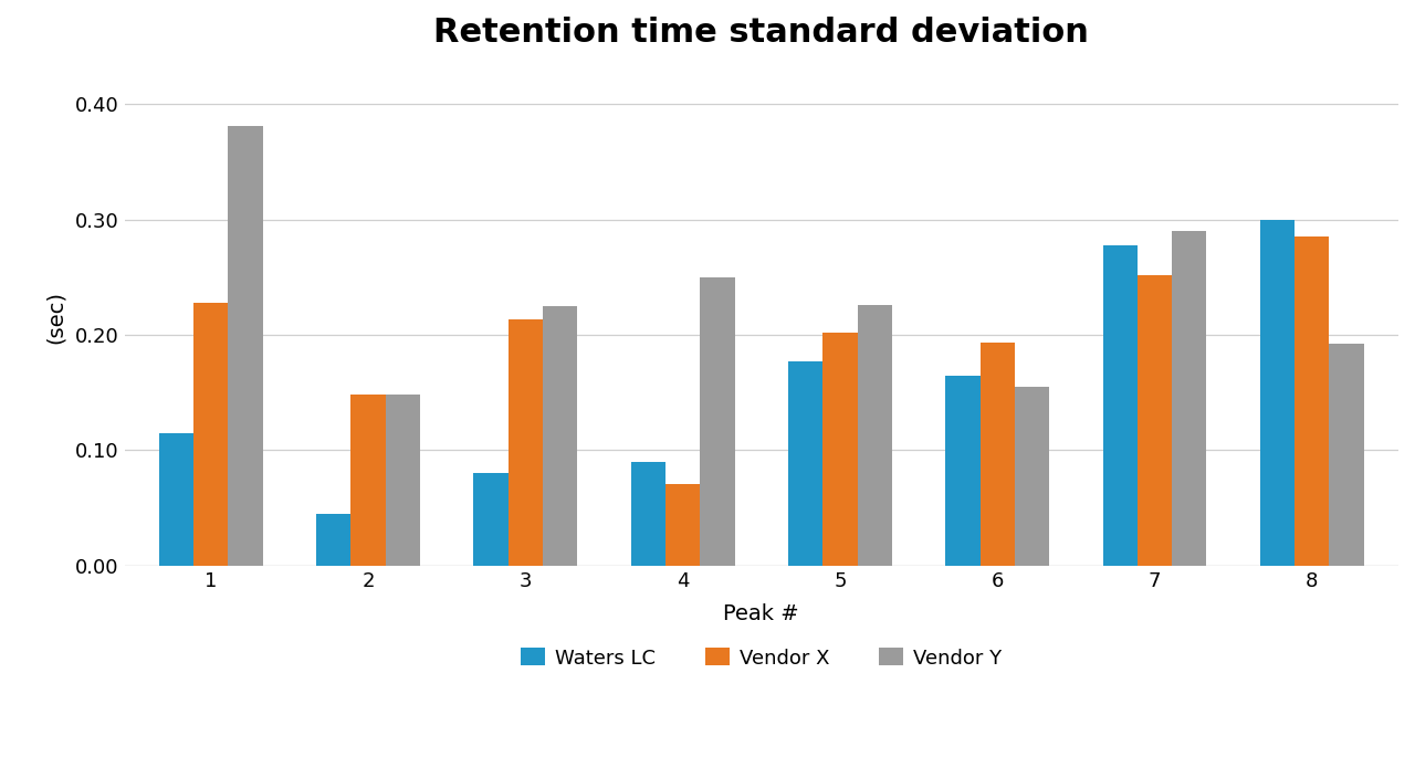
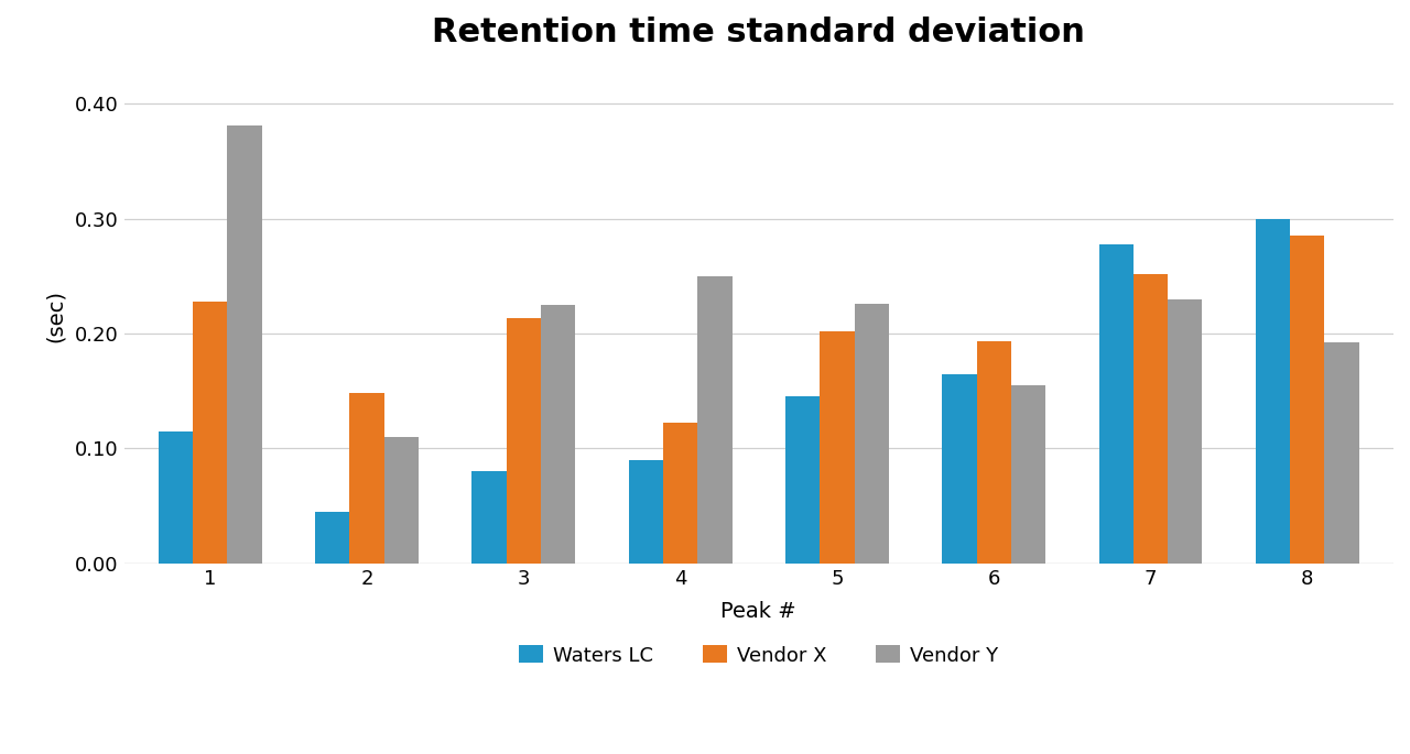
Vendor Y/2: 0.148 -> 0.110
Vendor X/4: 0.071 -> 0.122
Waters LC/5: 0.177 -> 0.145
Vendor Y/7: 0.290 -> 0.230
